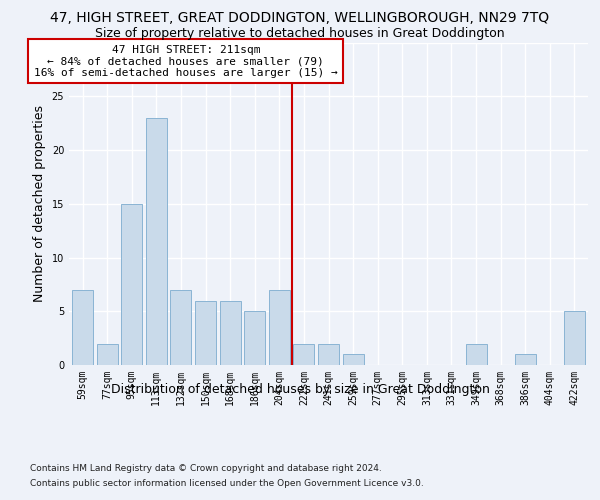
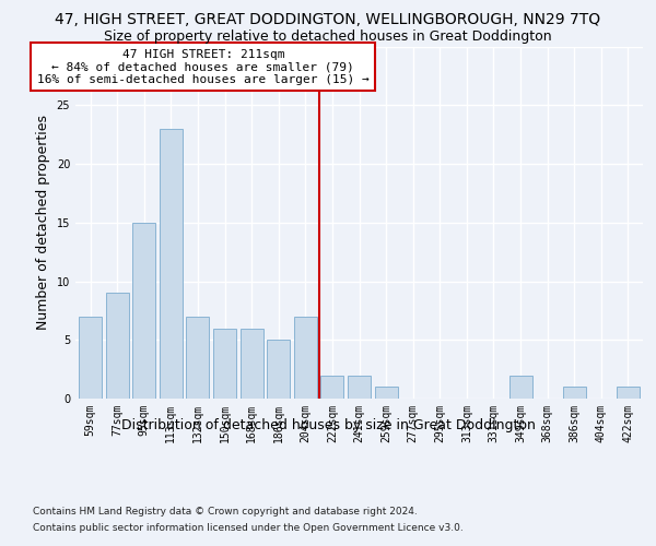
77sqm: 2 -> 9
422sqm: 5 -> 1
